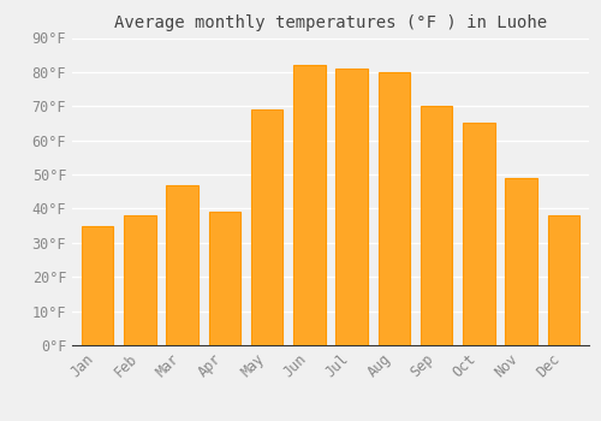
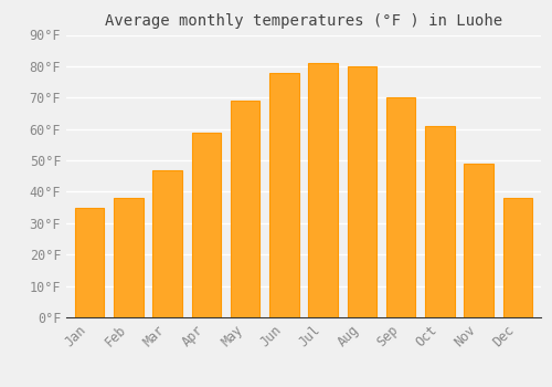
Apr: 39°F -> 59°F
Jun: 82°F -> 78°F
Oct: 65°F -> 61°F
